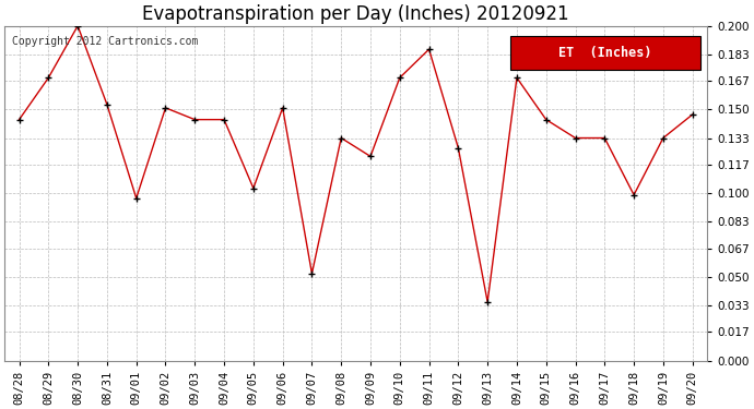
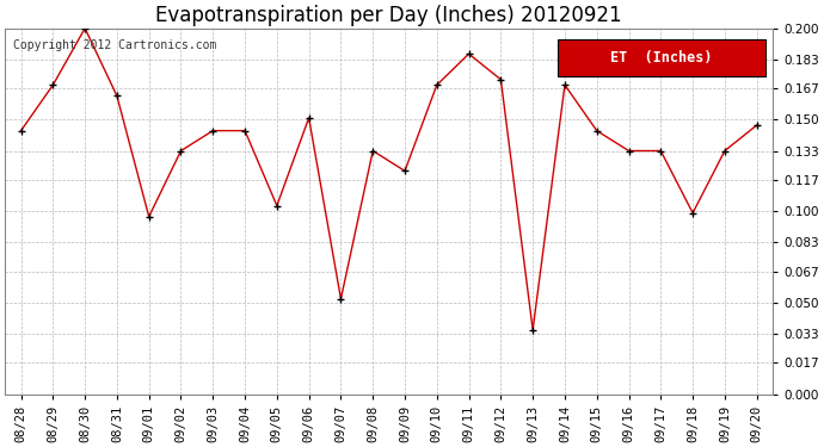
08/31: 0.153 -> 0.163
09/02: 0.151 -> 0.133
09/12: 0.127 -> 0.172
